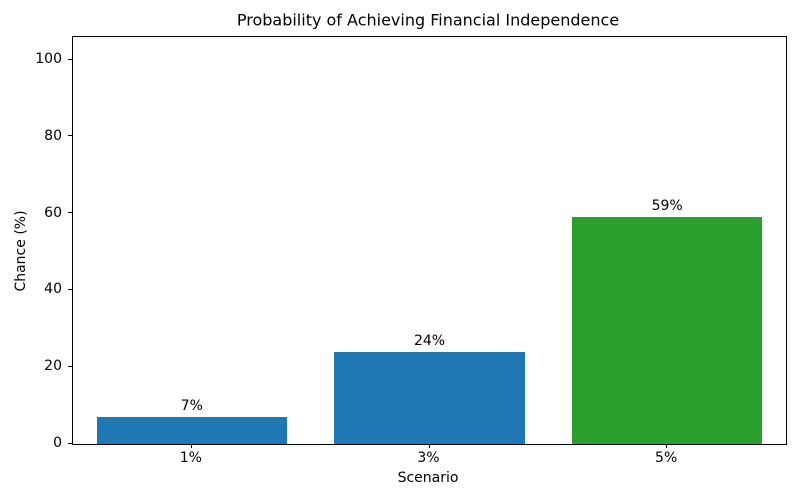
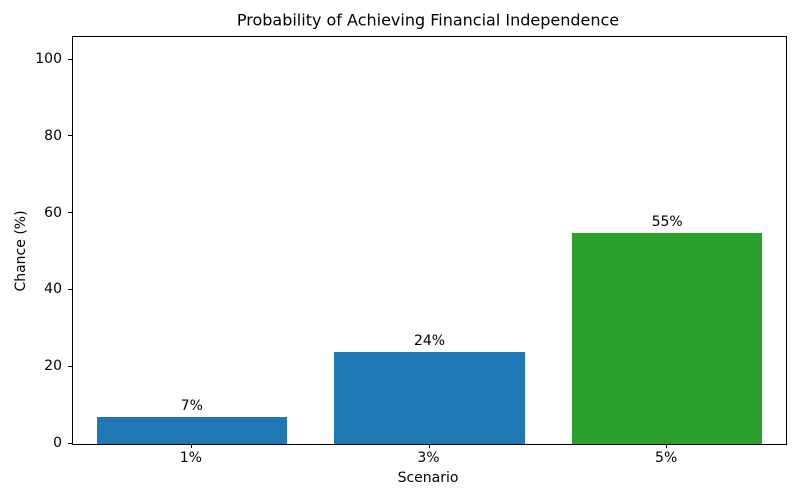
5%: 59% -> 55%
